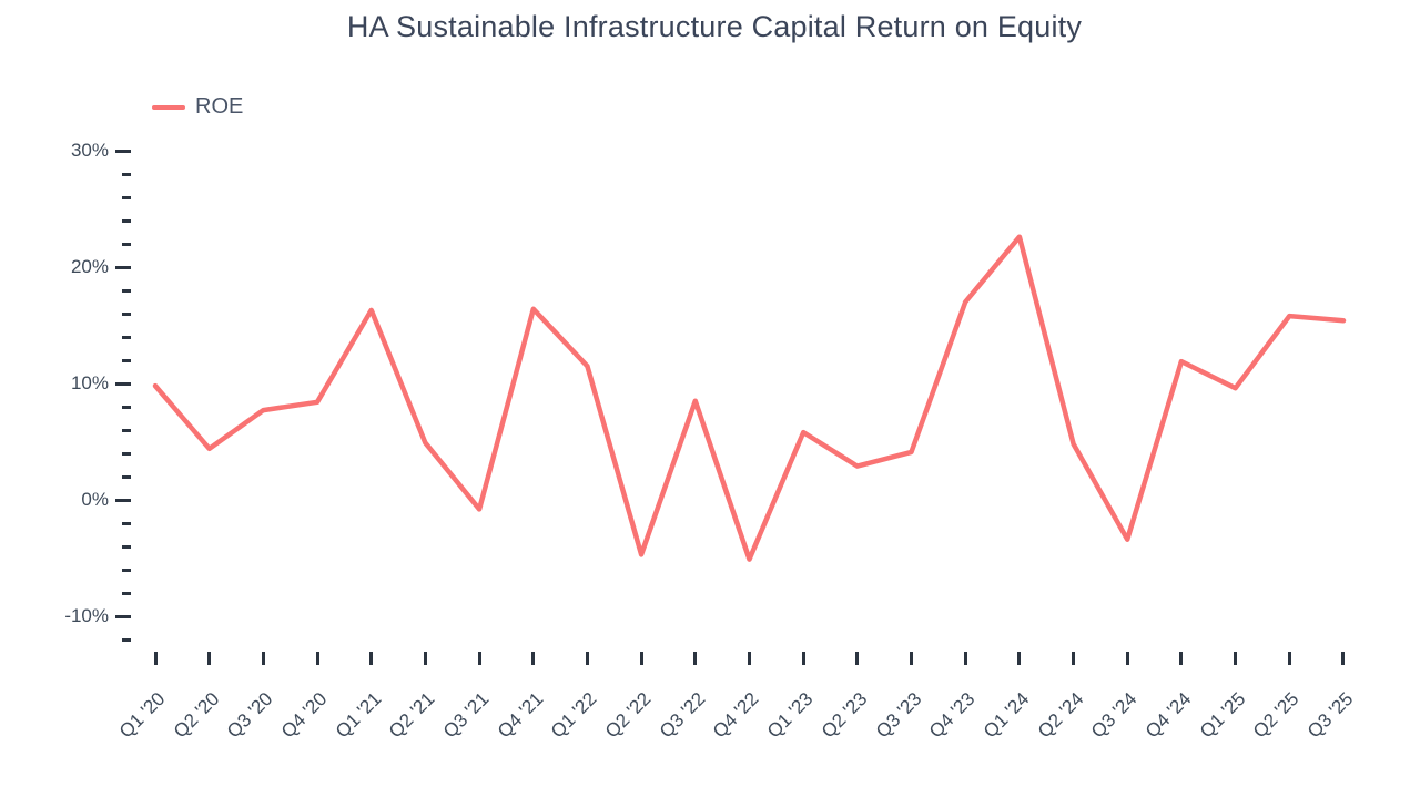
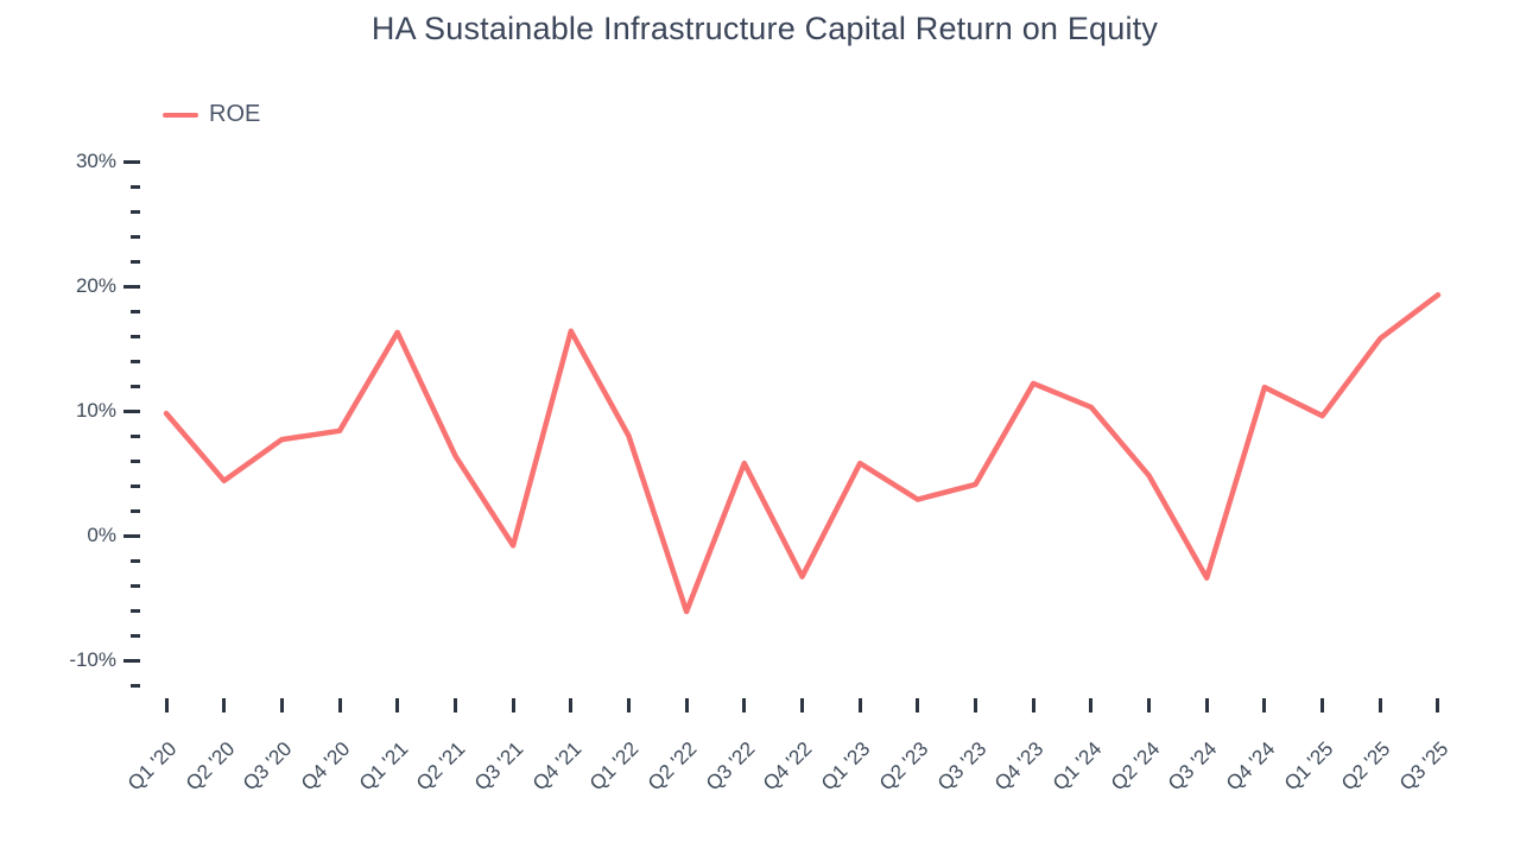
Q2 '21: 4.9% -> 6.4%
Q1 '22: 11.5% -> 8.0%
Q2 '22: -4.7% -> -6.1%
Q3 '22: 8.5% -> 5.8%
Q4 '22: -5.1% -> -3.3%
Q4 '23: 17.0% -> 12.2%
Q1 '24: 22.6% -> 10.3%
Q3 '25: 15.4% -> 19.3%
